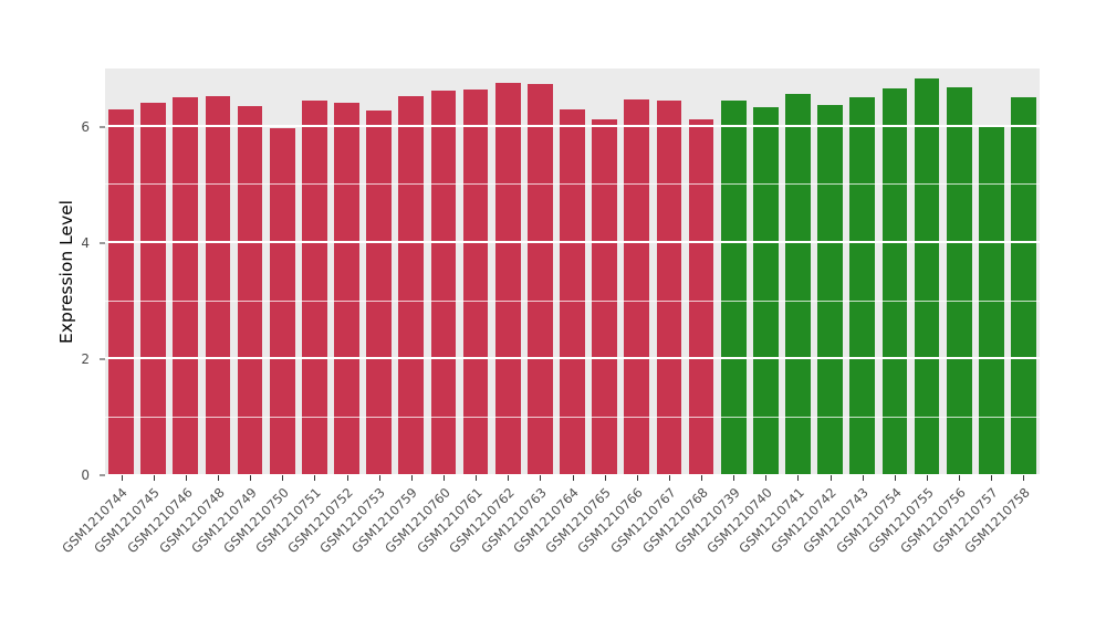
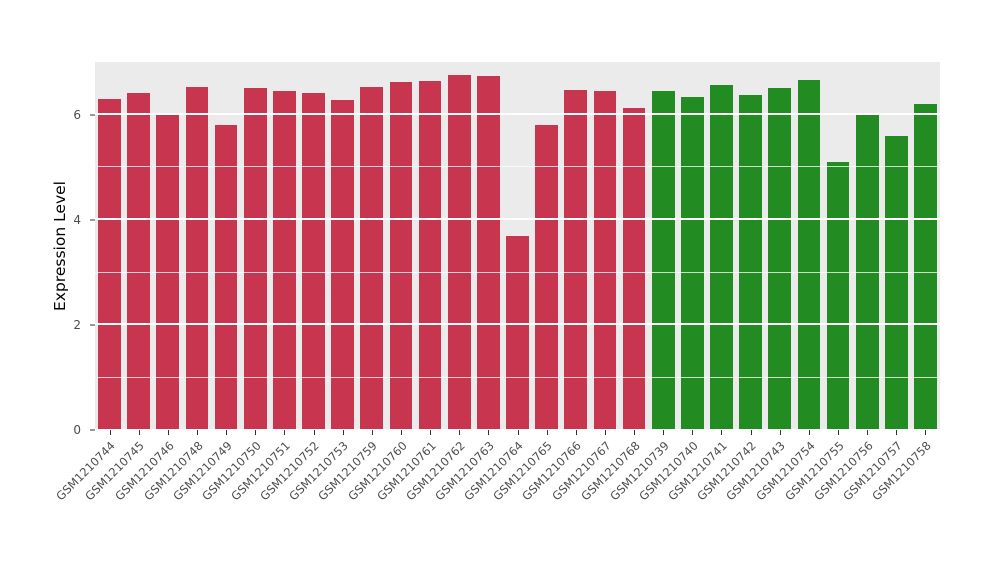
GSM1210746: 6.5 -> 6.0
GSM1210749: 6.3 -> 5.8
GSM1210750: 6.0 -> 6.5
GSM1210764: 6.3 -> 3.7
GSM1210765: 6.1 -> 5.8
GSM1210755: 6.8 -> 5.1
GSM1210756: 6.7 -> 6.0
GSM1210757: 6.0 -> 5.6
GSM1210758: 6.5 -> 6.2
